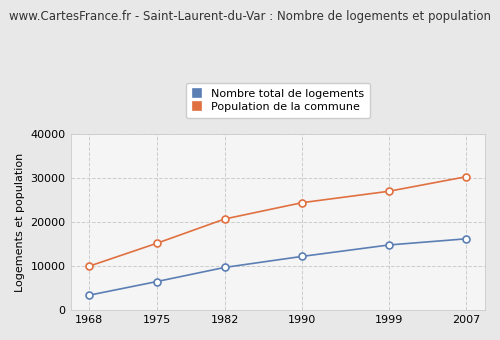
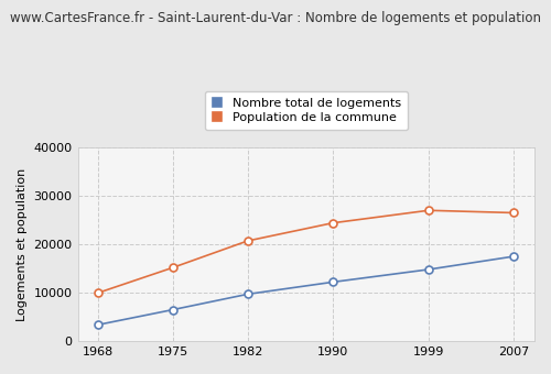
Nombre total de logements/2007: 16200 -> 17500
Population de la commune/2007: 30300 -> 26500
